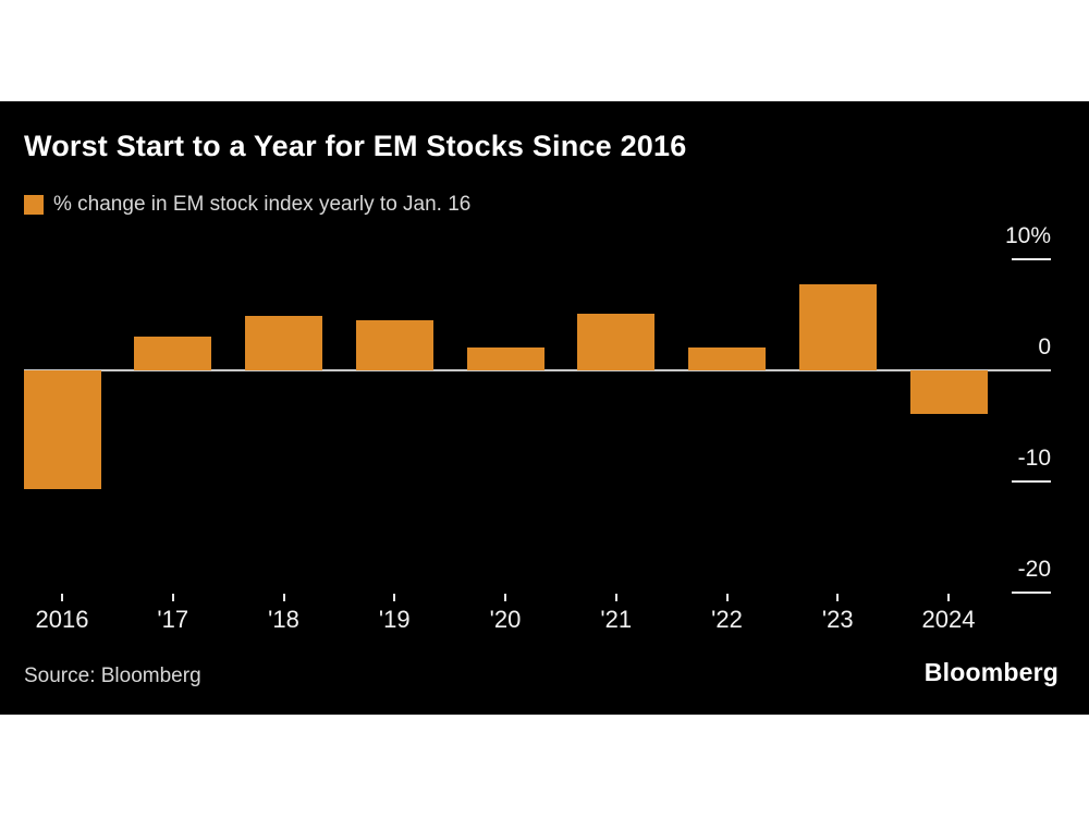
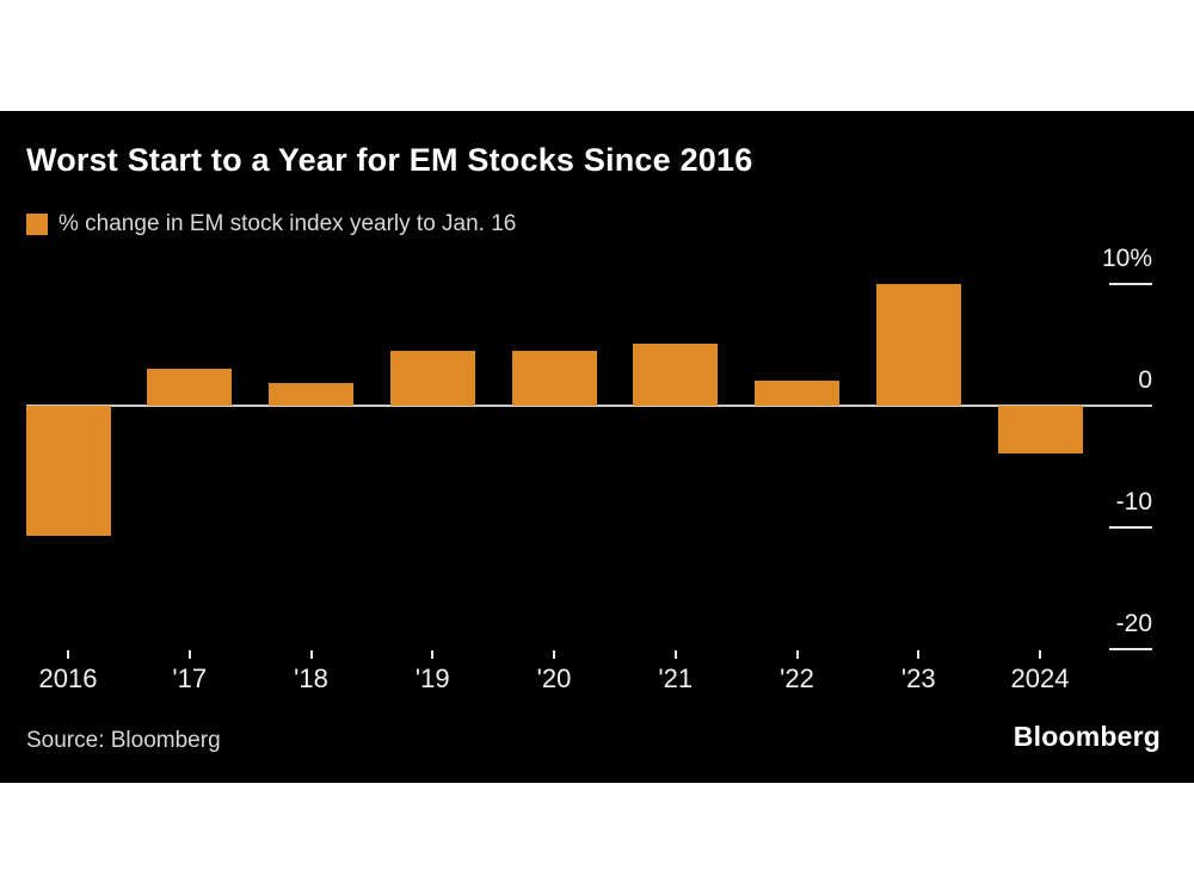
'18: 4.9% -> 1.9%
'20: 2.1% -> 4.5%
'23: 7.7% -> 10.0%
